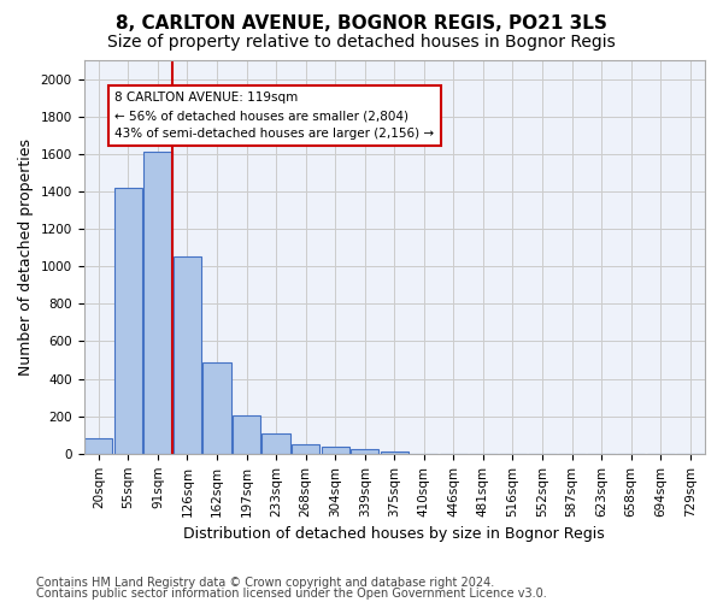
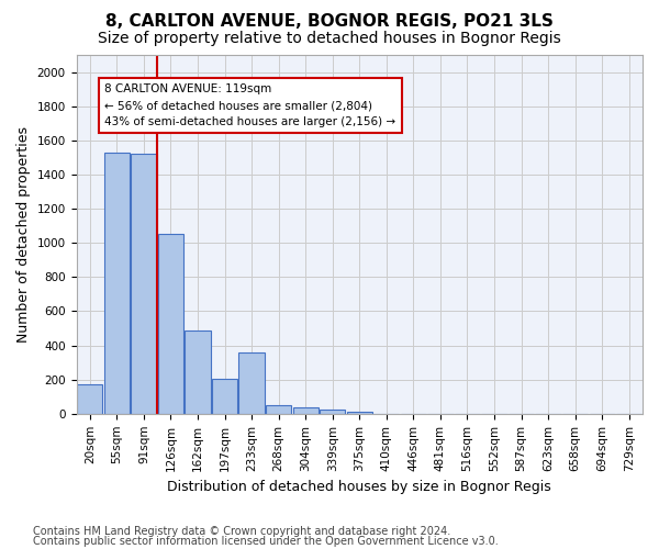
20sqm: 80 -> 170
55sqm: 1420 -> 1530
91sqm: 1610 -> 1520
233sqm: 100 -> 360
